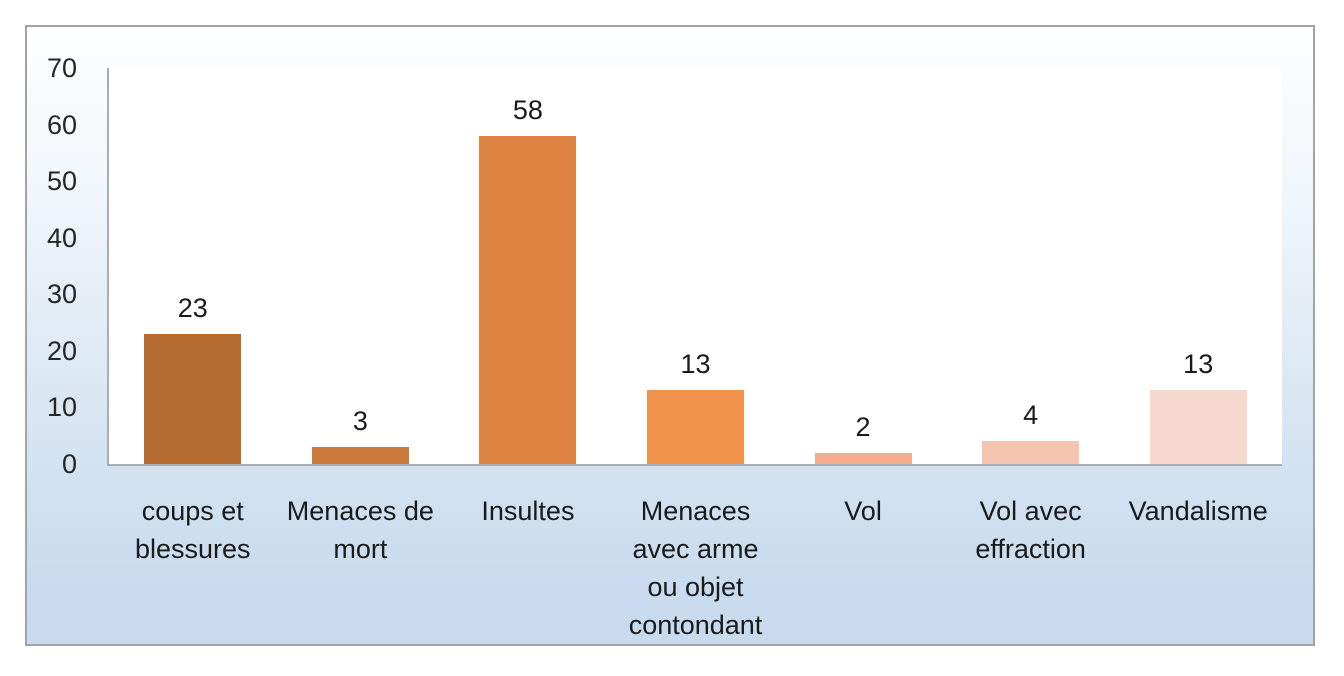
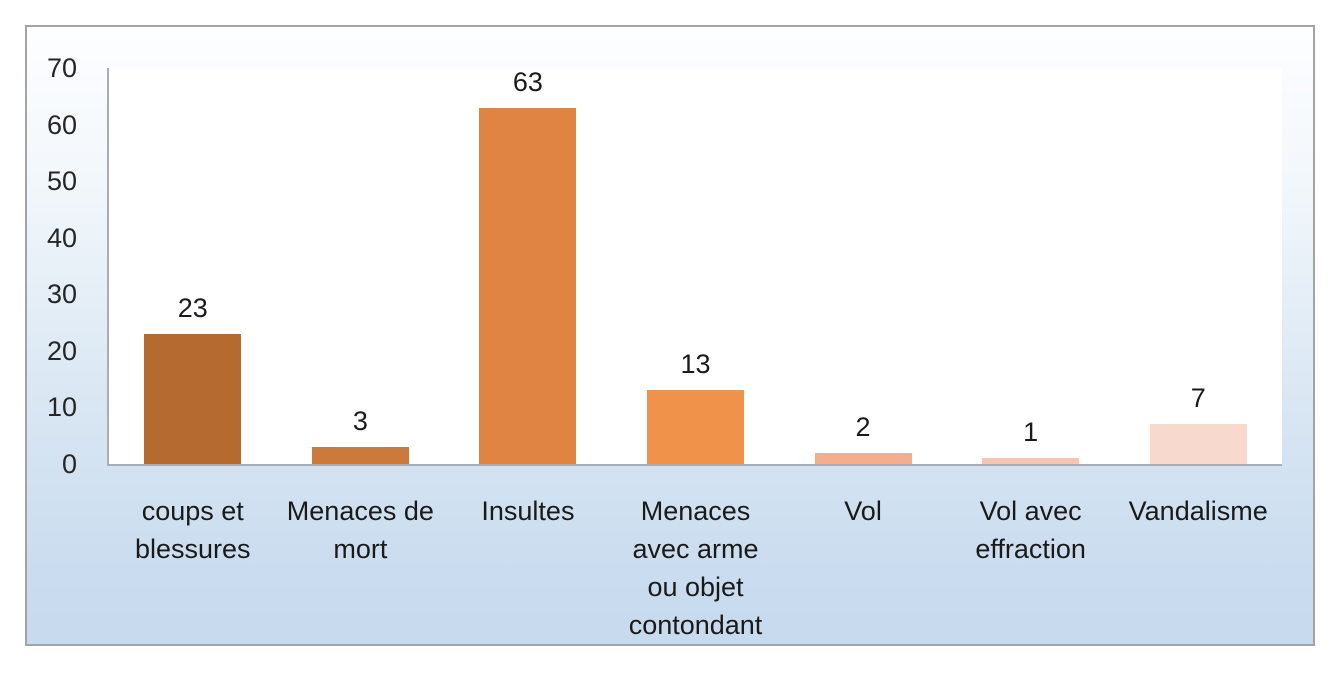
Insultes: 58 -> 63
Vol avec effraction: 4 -> 1
Vandalisme: 13 -> 7
